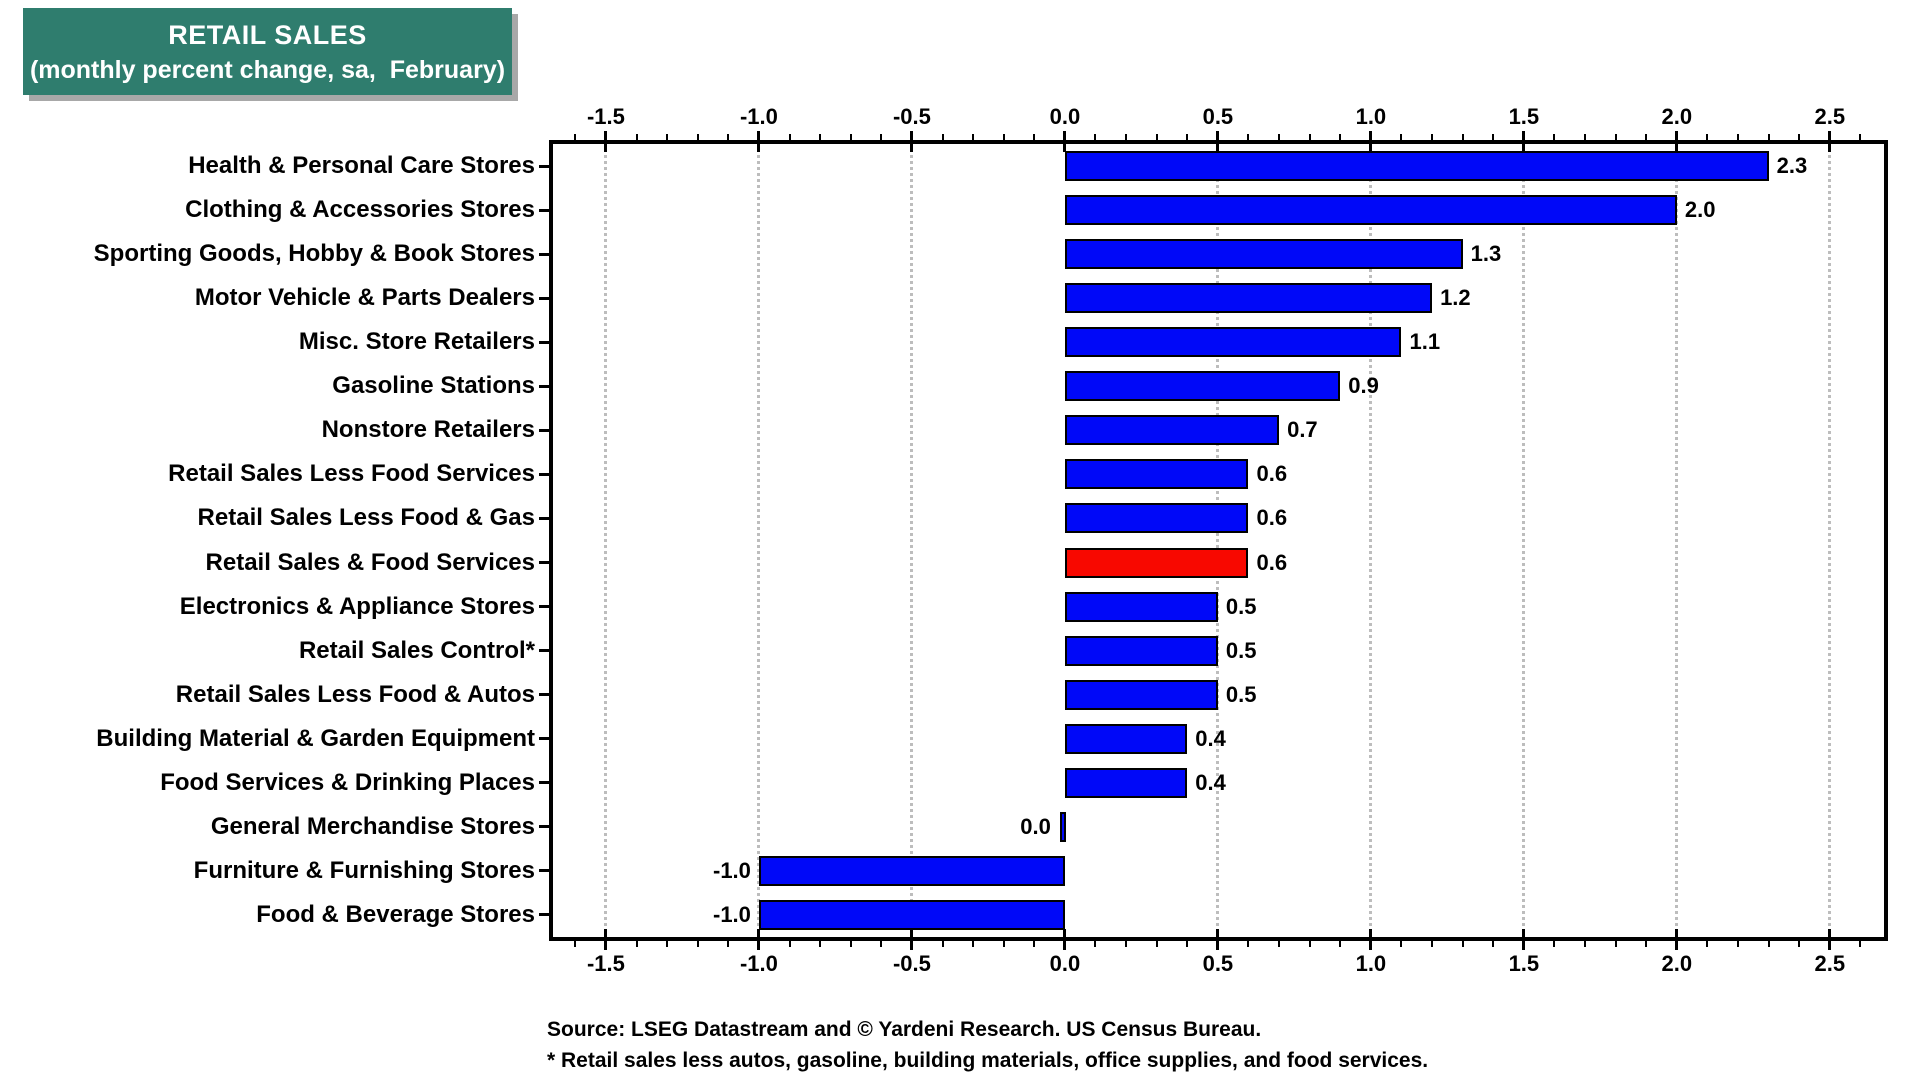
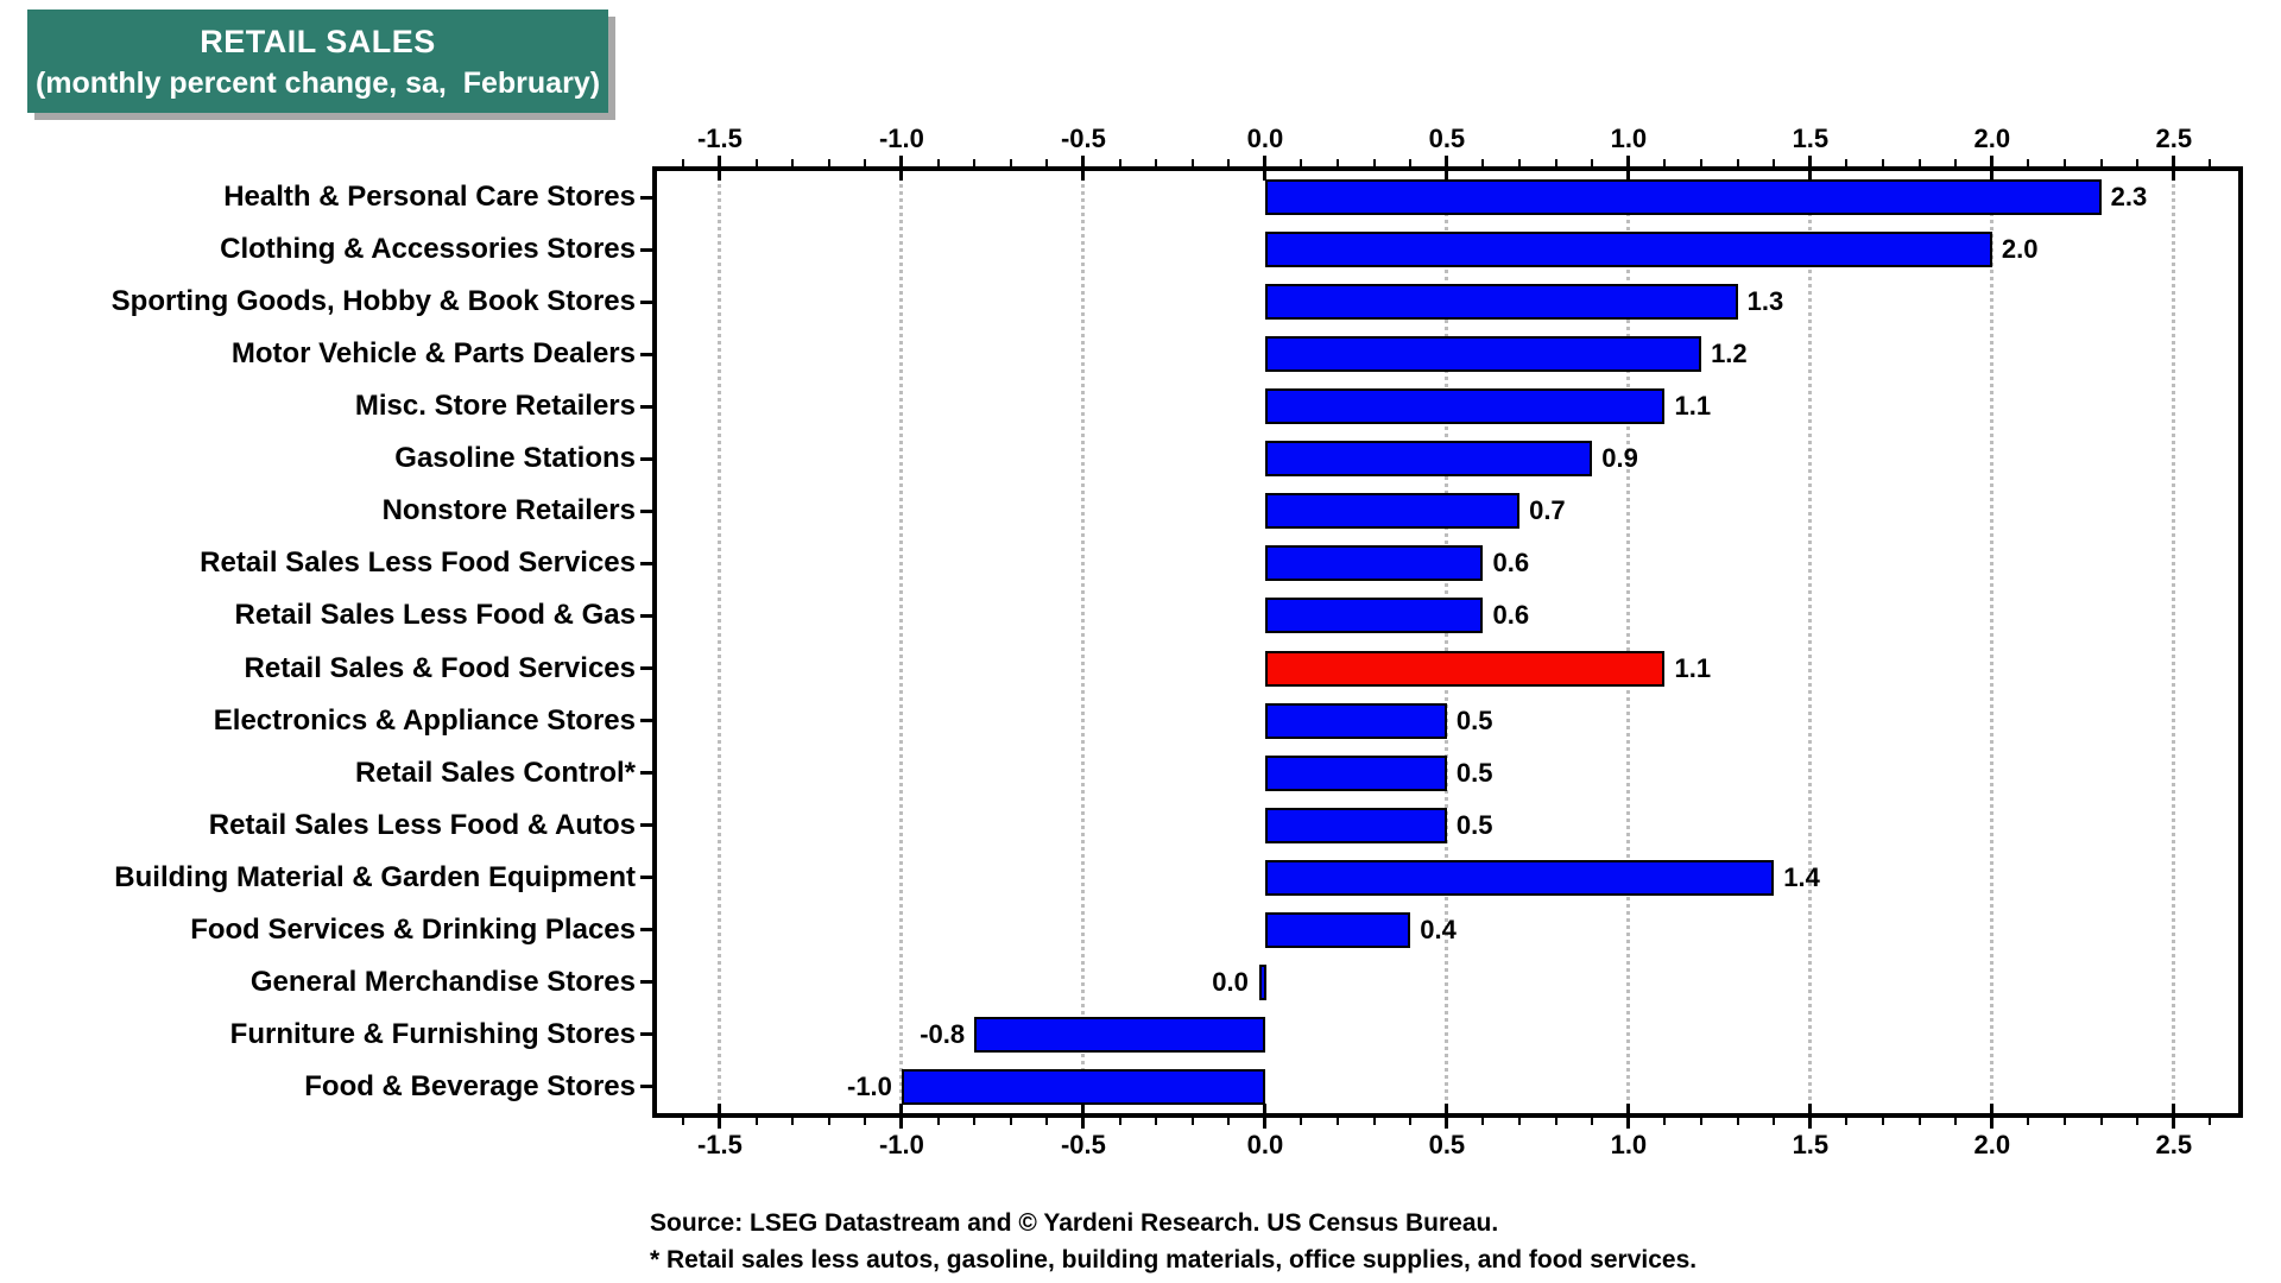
Retail Sales & Food Services: 0.6 -> 1.1
Building Material & Garden Equipment: 0.4 -> 1.4
Furniture & Furnishing Stores: -1.0 -> -0.8
